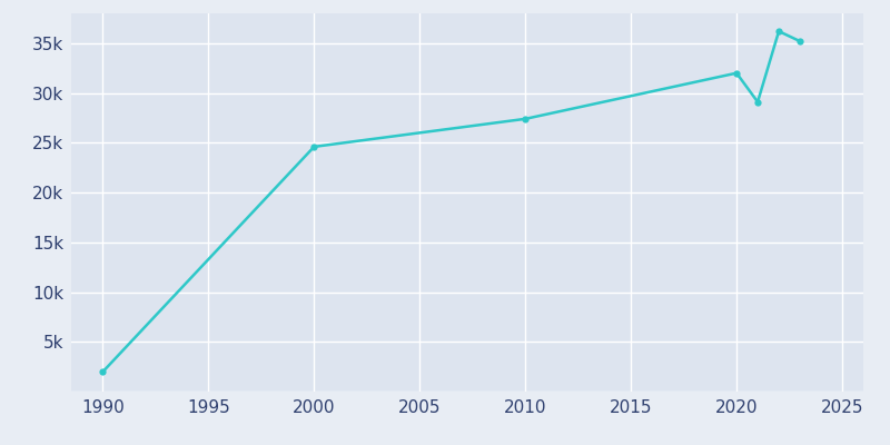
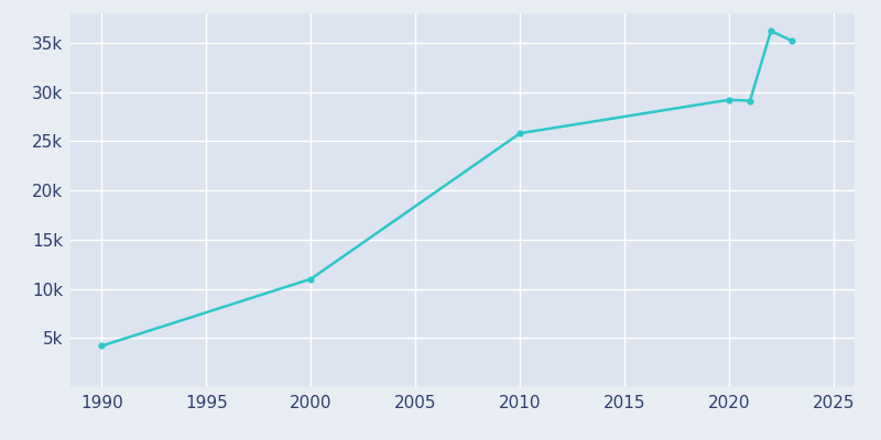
1990: 2.0k -> 4.2k
2000: 24.6k -> 11.0k
2010: 27.4k -> 25.8k
2020: 32.0k -> 29.2k
